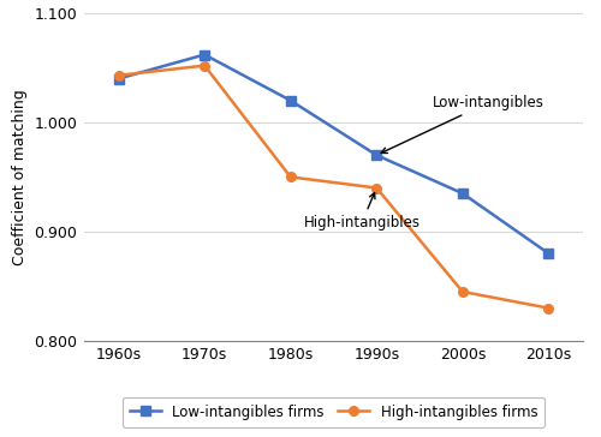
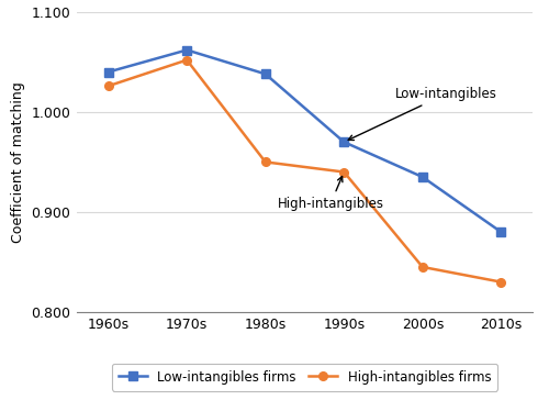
High-intangibles firms/1960s: 1.043 -> 1.026
Low-intangibles firms/1980s: 1.020 -> 1.038
